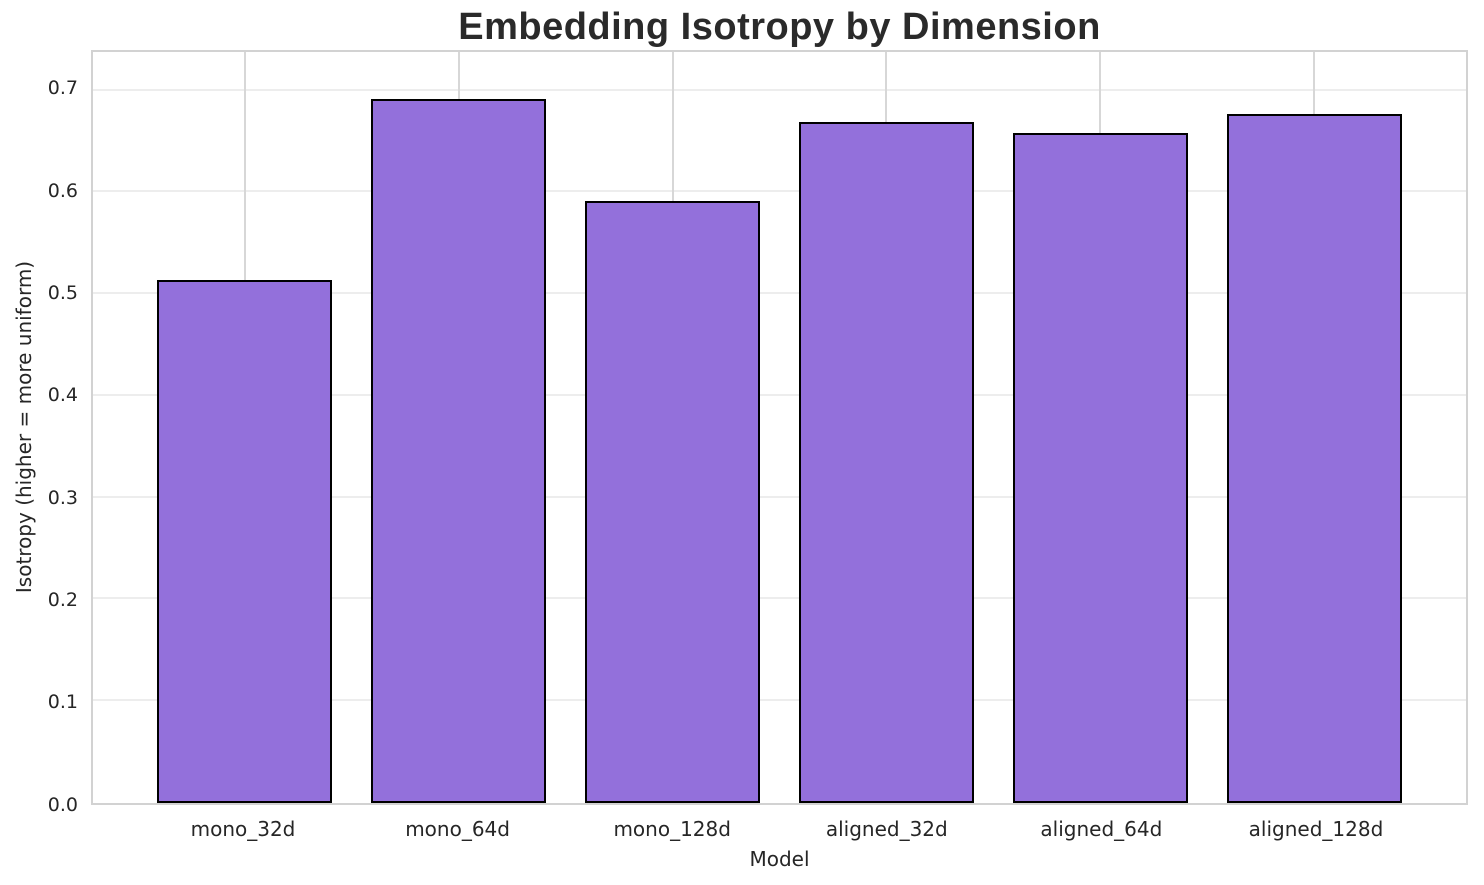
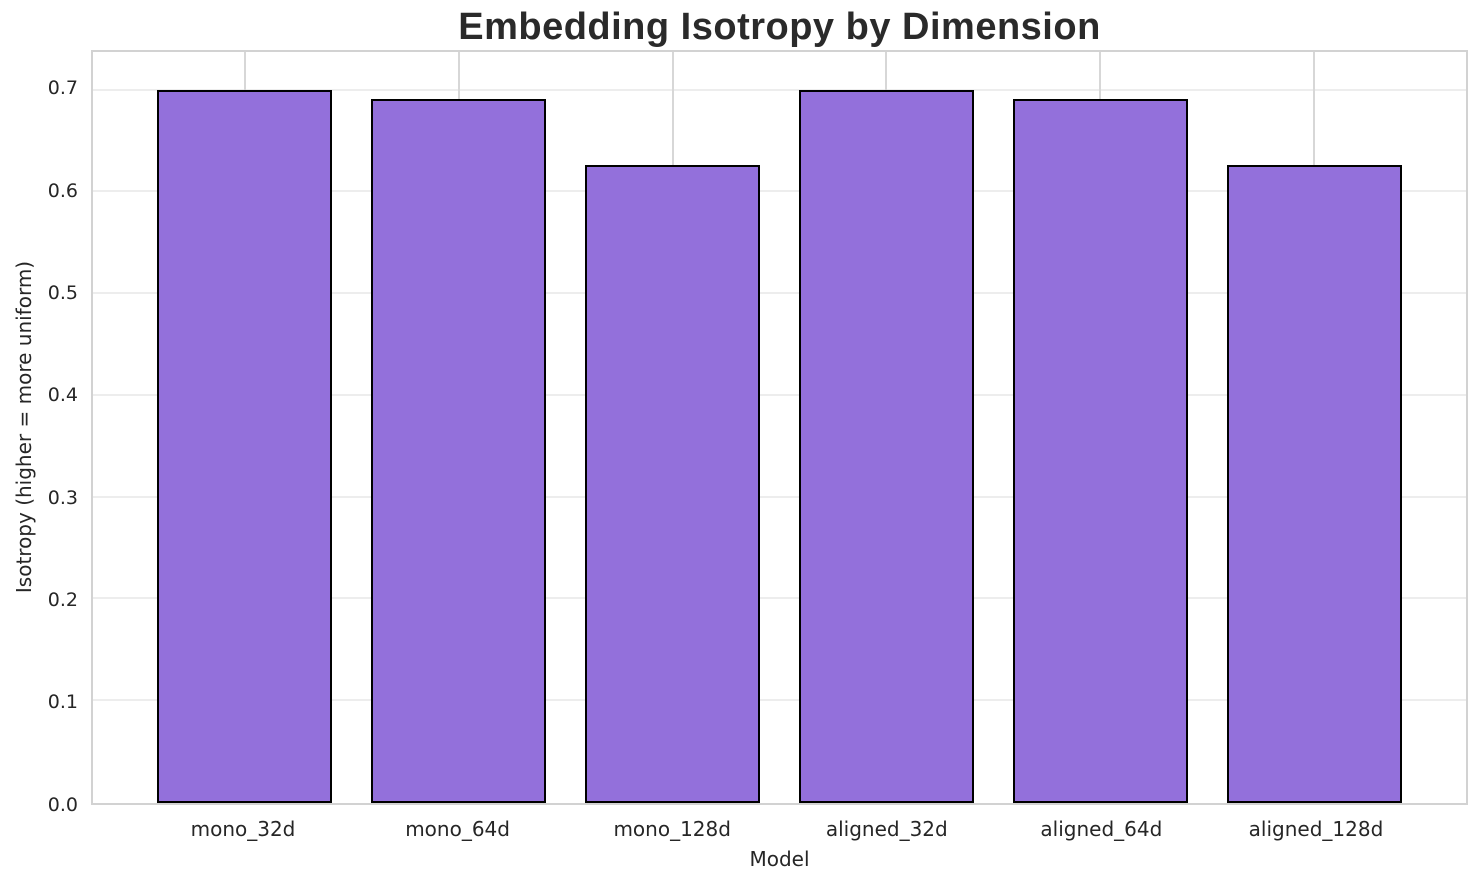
mono_32d: 0.514 -> 0.701
mono_128d: 0.592 -> 0.627
aligned_32d: 0.669 -> 0.701
aligned_64d: 0.658 -> 0.692
aligned_128d: 0.677 -> 0.627
